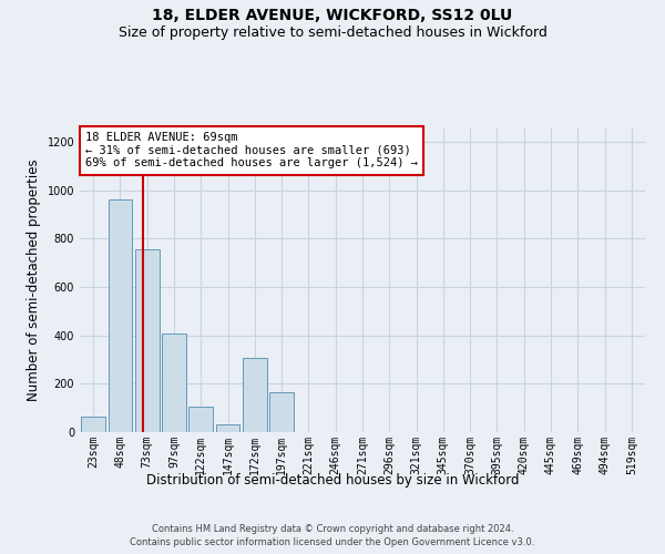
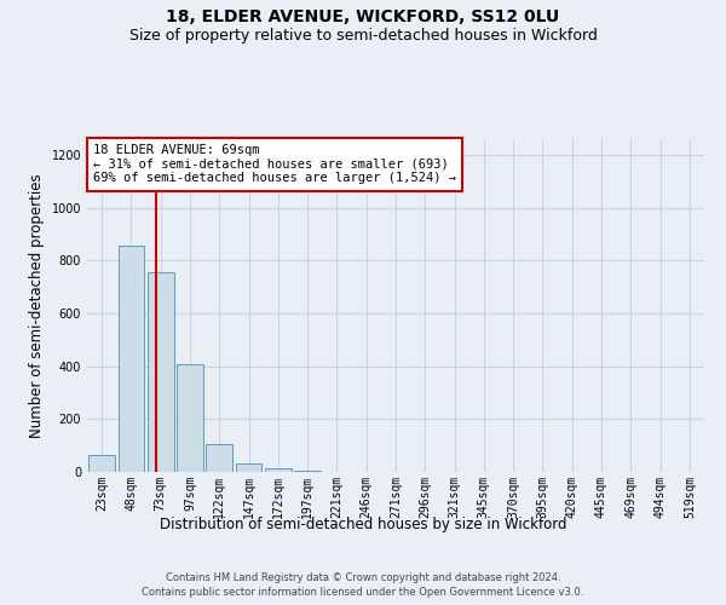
48sqm: 960 -> 855
172sqm: 305 -> 15
197sqm: 165 -> 5
